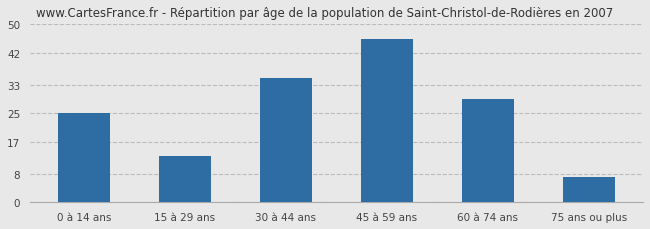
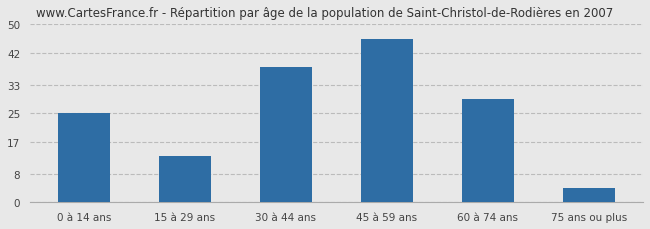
30 à 44 ans: 35 -> 38
75 ans ou plus: 7 -> 4
